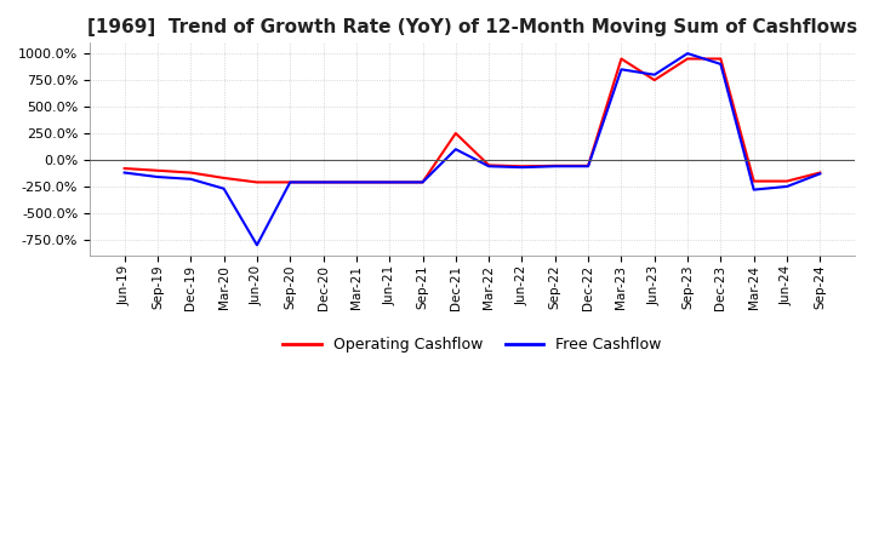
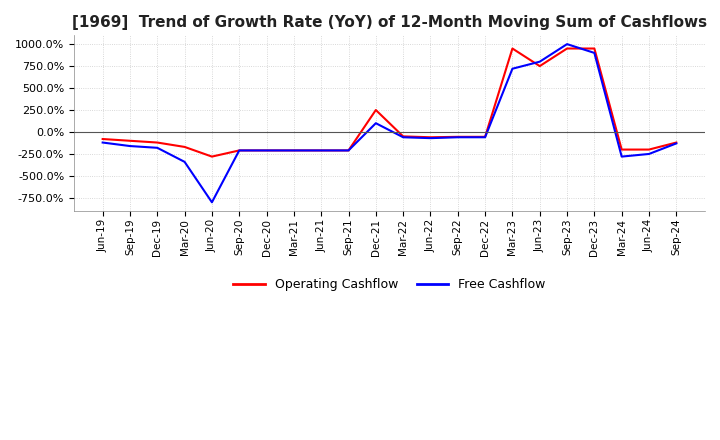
Free Cashflow/Mar-20: -270% -> -340%
Operating Cashflow/Jun-20: -210% -> -280%
Free Cashflow/Mar-23: 850% -> 720%
